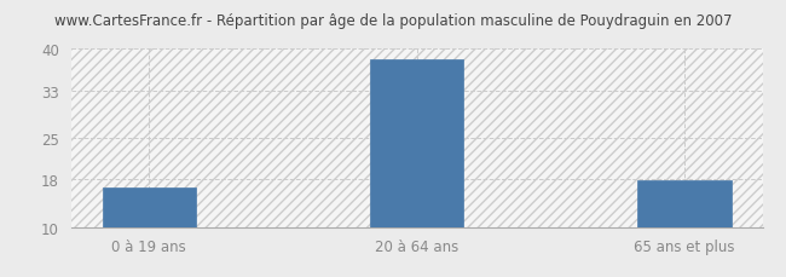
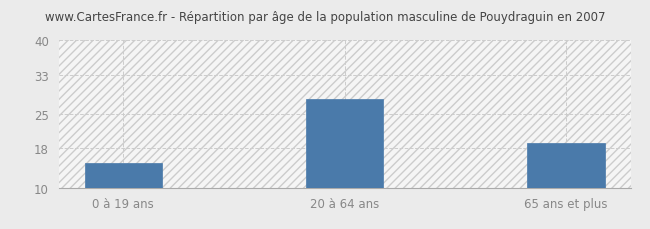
0 à 19 ans: 16.7 -> 15.0
20 à 64 ans: 38.2 -> 28.0
65 ans et plus: 17.8 -> 19.0
